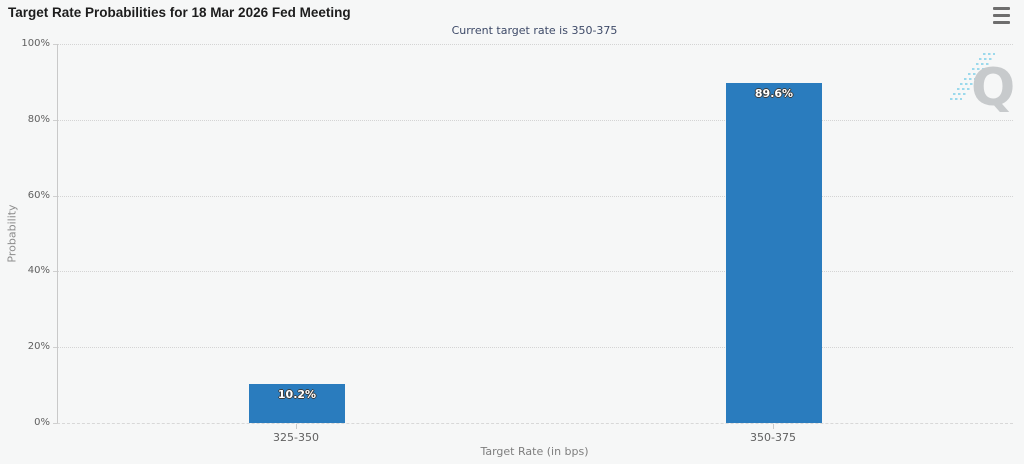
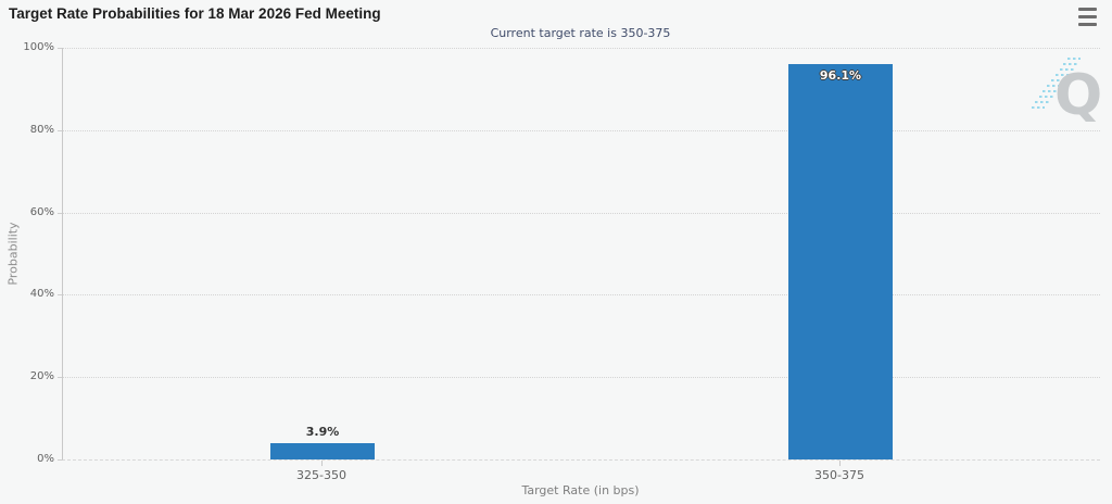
325-350: 10.2% -> 3.9%
350-375: 89.6% -> 96.1%
